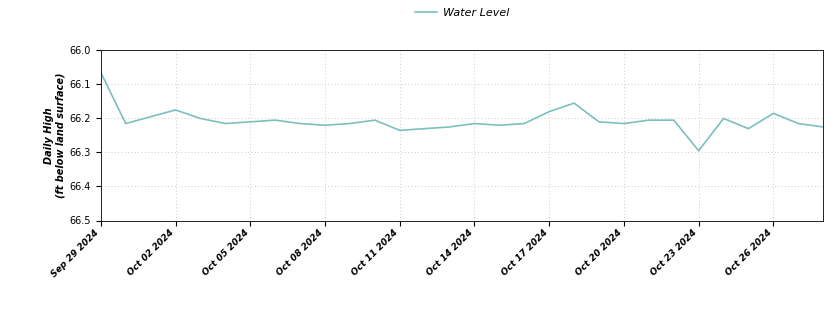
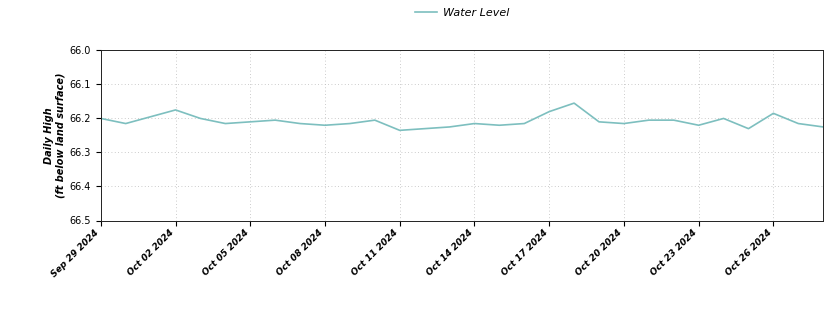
Sep 29 2024: 66.065 -> 66.200
Oct 23 2024: 66.295 -> 66.220
